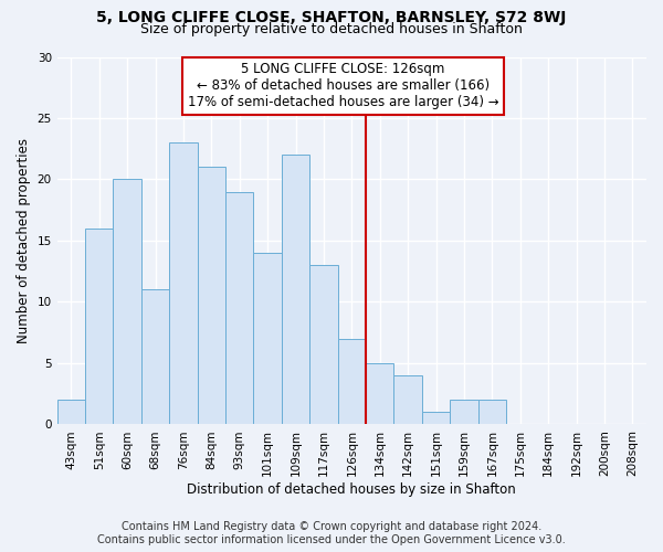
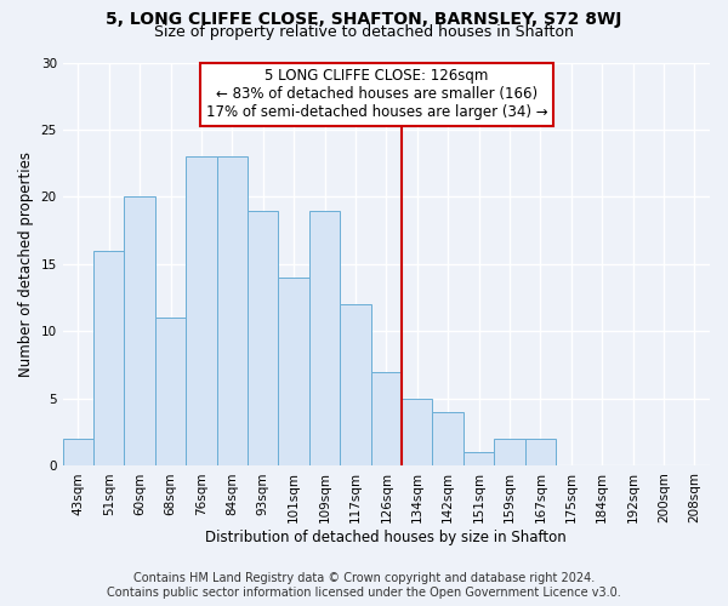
84sqm: 21 -> 23
109sqm: 22 -> 19
117sqm: 13 -> 12
